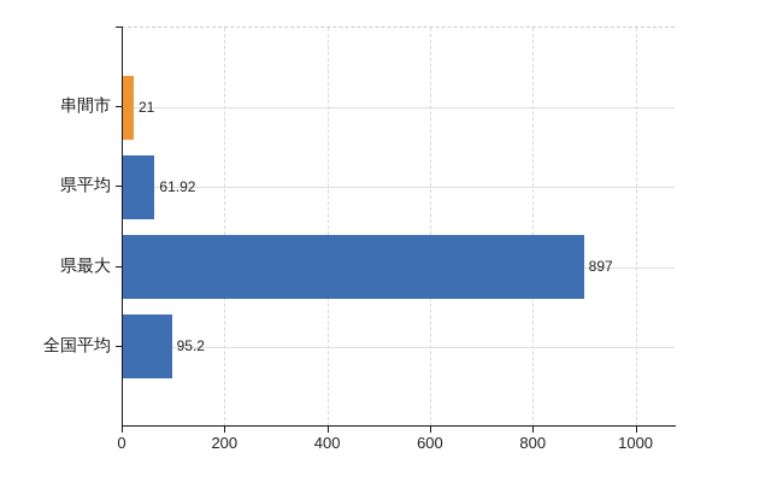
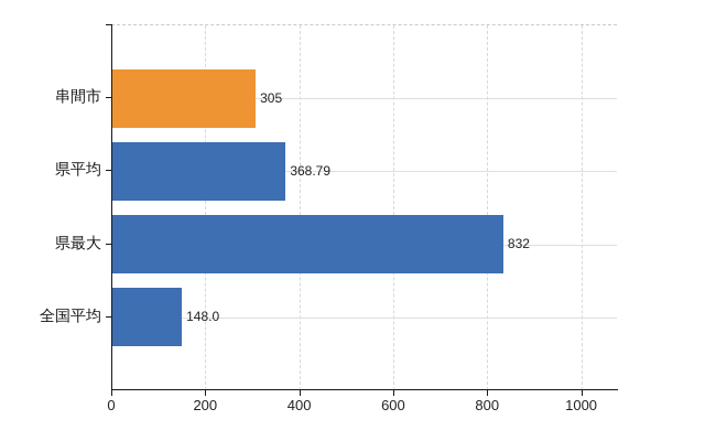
串間市: 21 -> 305
県平均: 61.92 -> 368.79
県最大: 897 -> 832
全国平均: 95.2 -> 148.0
